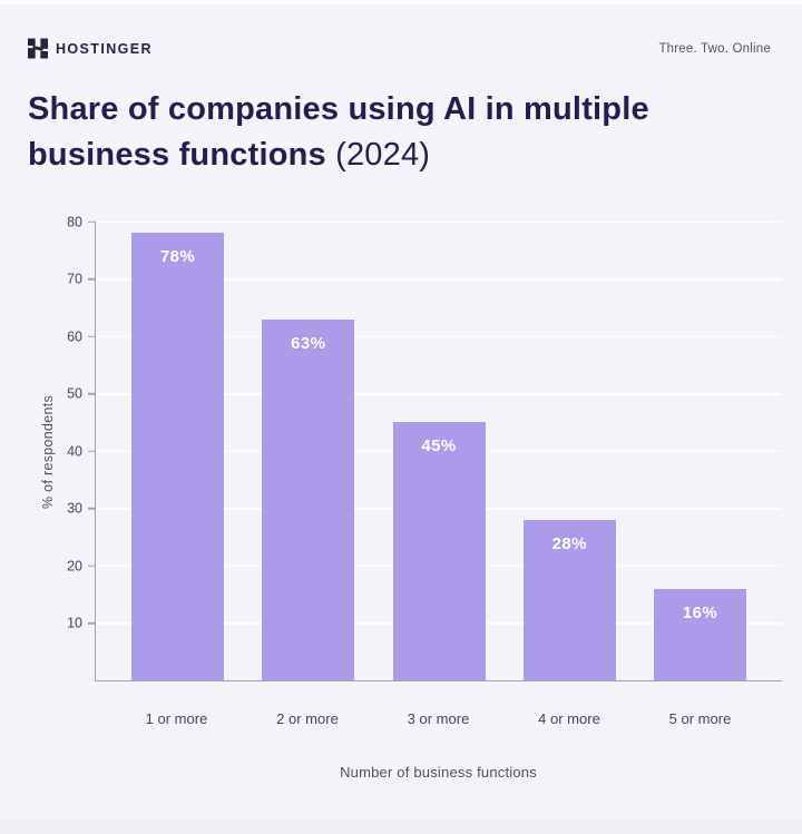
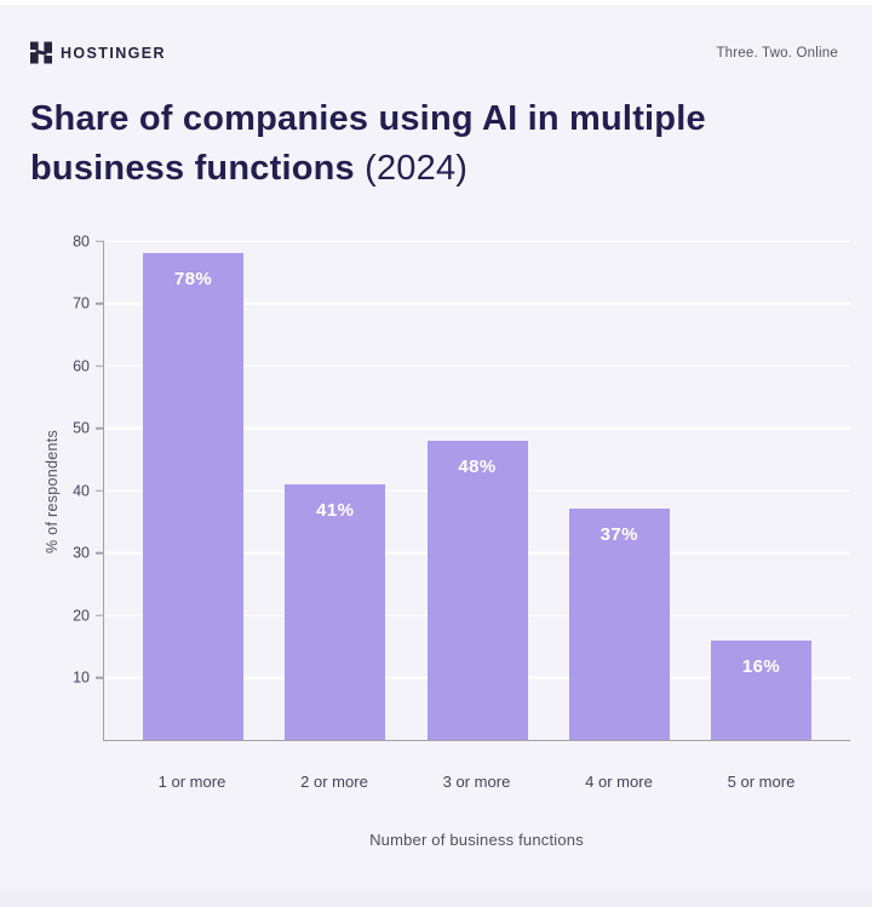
2 or more: 63% -> 41%
3 or more: 45% -> 48%
4 or more: 28% -> 37%
